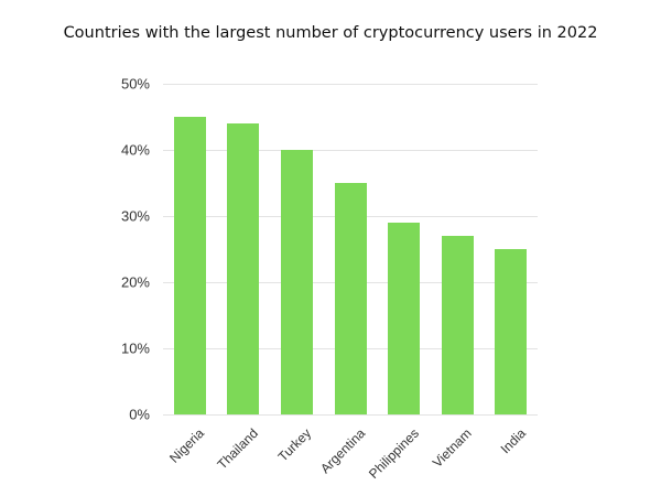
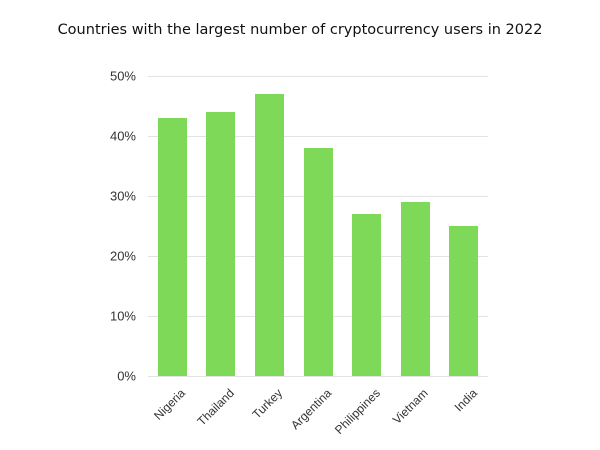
Nigeria: 45% -> 43%
Turkey: 40% -> 47%
Argentina: 35% -> 38%
Philippines: 29% -> 27%
Vietnam: 27% -> 29%
